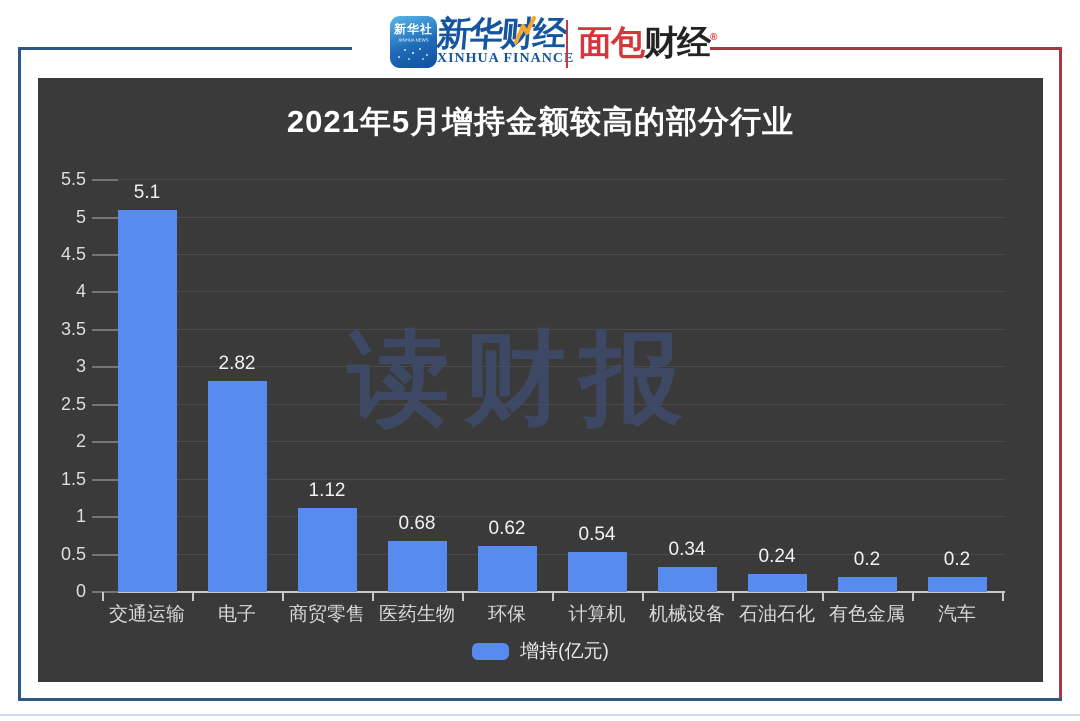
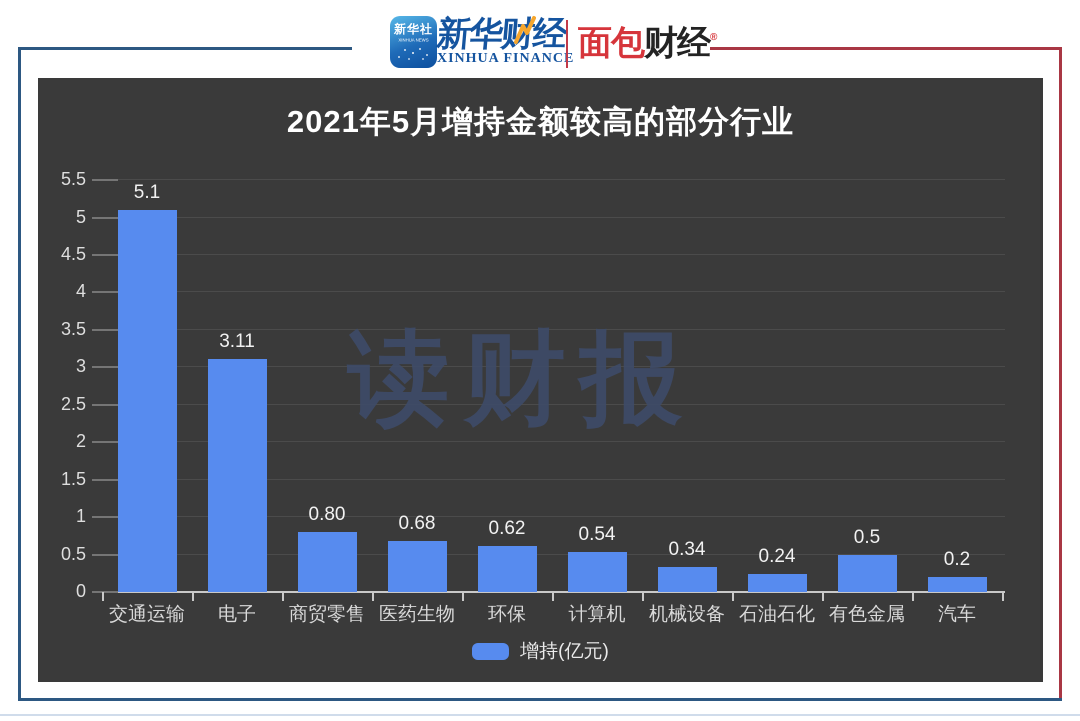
电子: 2.82 -> 3.11
商贸零售: 1.12 -> 0.80
有色金属: 0.2 -> 0.5
